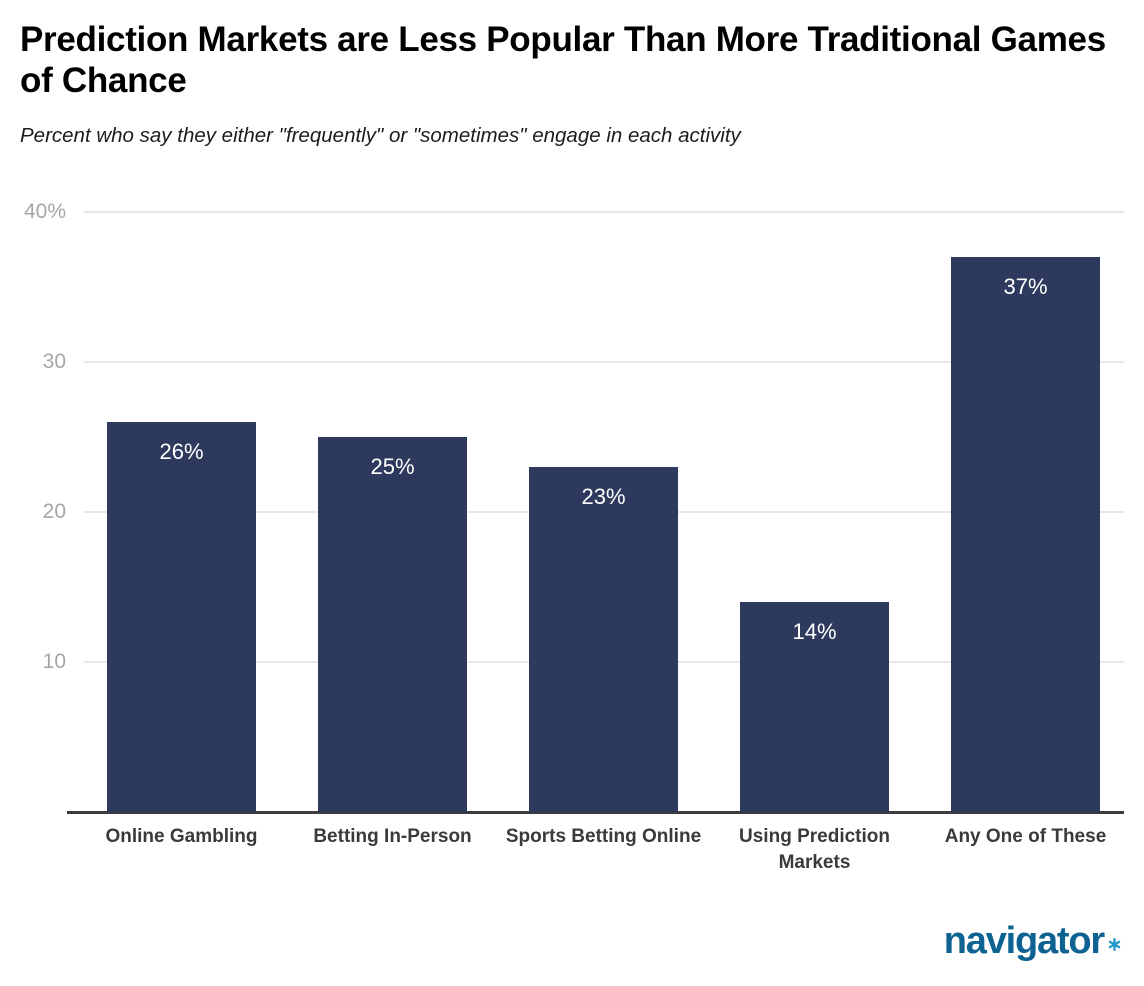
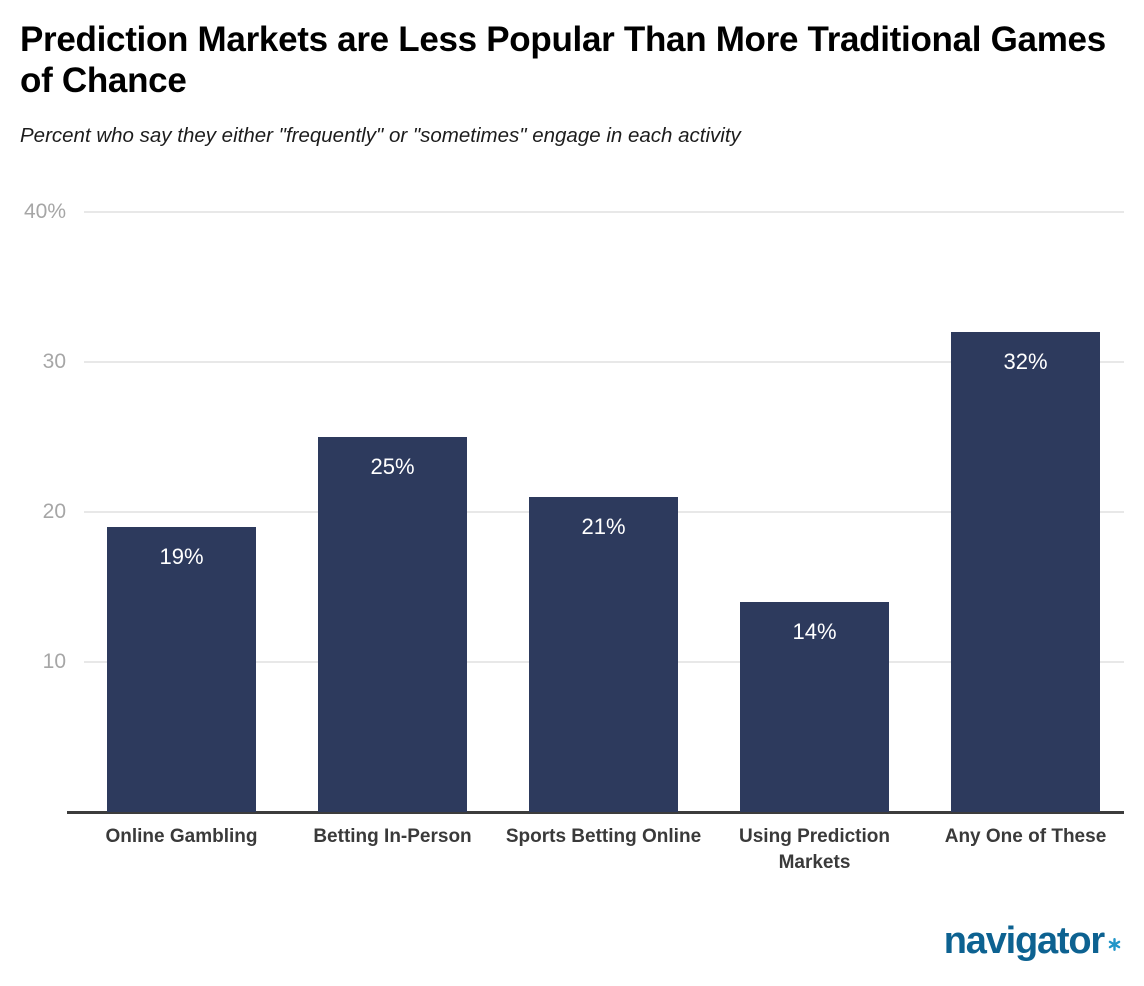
Online Gambling: 26% -> 19%
Sports Betting Online: 23% -> 21%
Any One of These: 37% -> 32%
